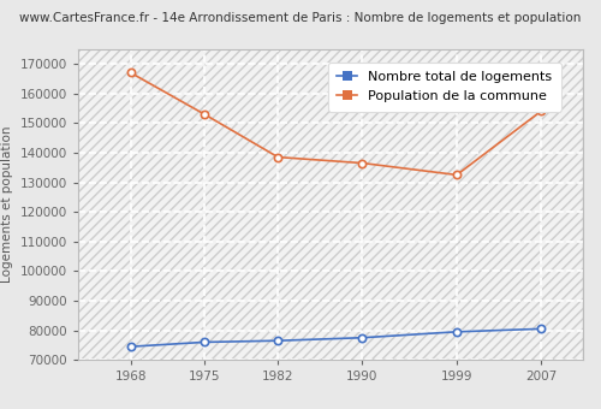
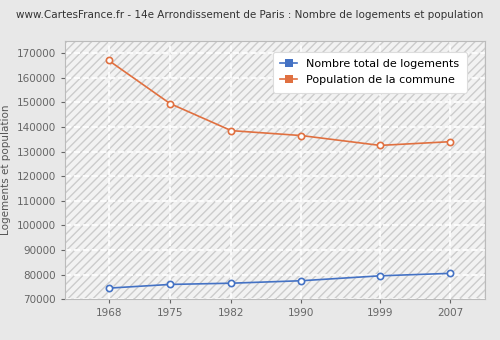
Population de la commune/1975: 153000 -> 149500
Population de la commune/2007: 154000 -> 134000
